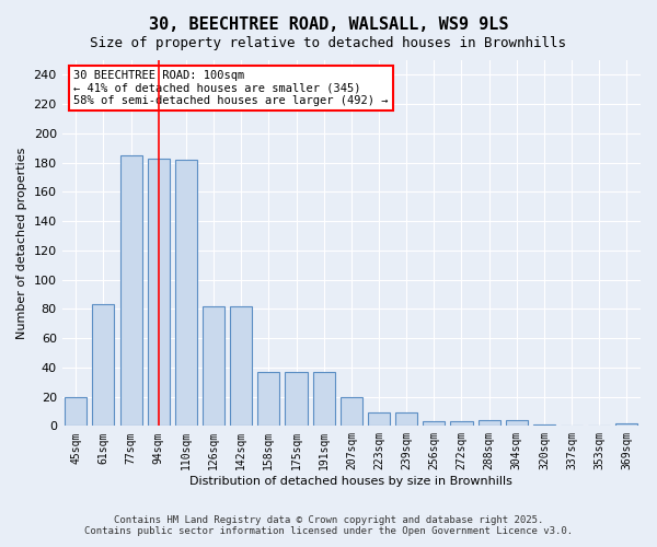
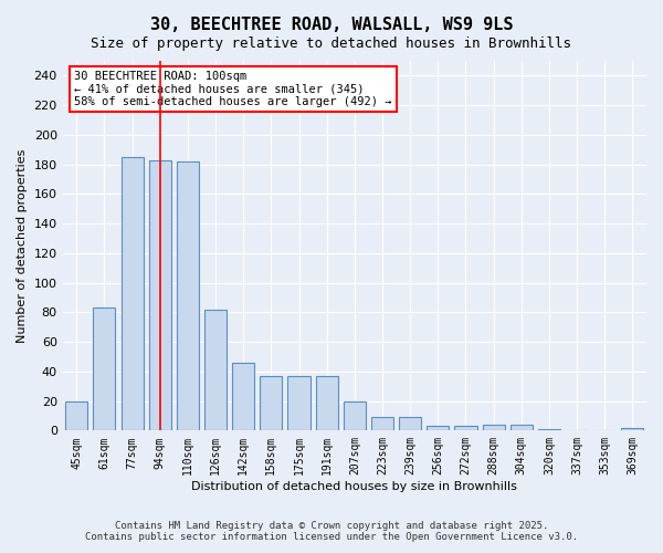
142sqm: 82 -> 46
